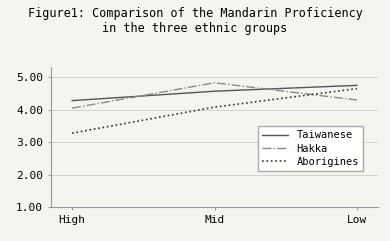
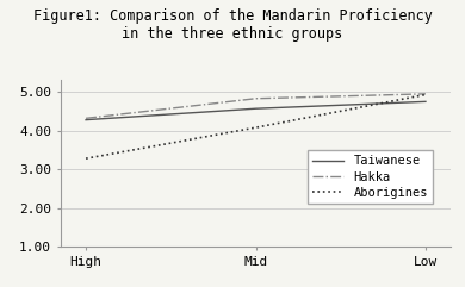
Hakka/High: 4.05 -> 4.32
Hakka/Low: 4.30 -> 4.95
Aborigines/Low: 4.65 -> 4.93
